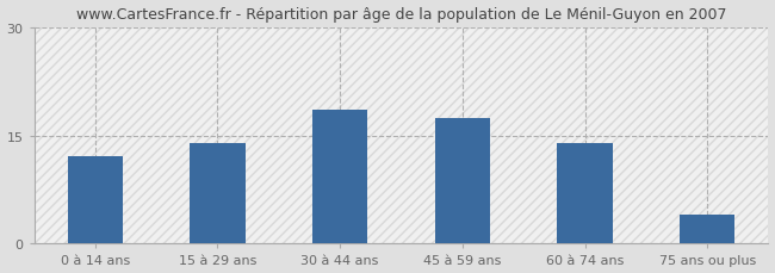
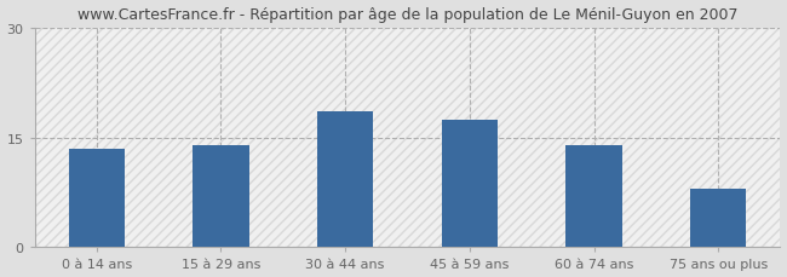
0 à 14 ans: 12.2 -> 13.5
75 ans ou plus: 4.0 -> 8.0
